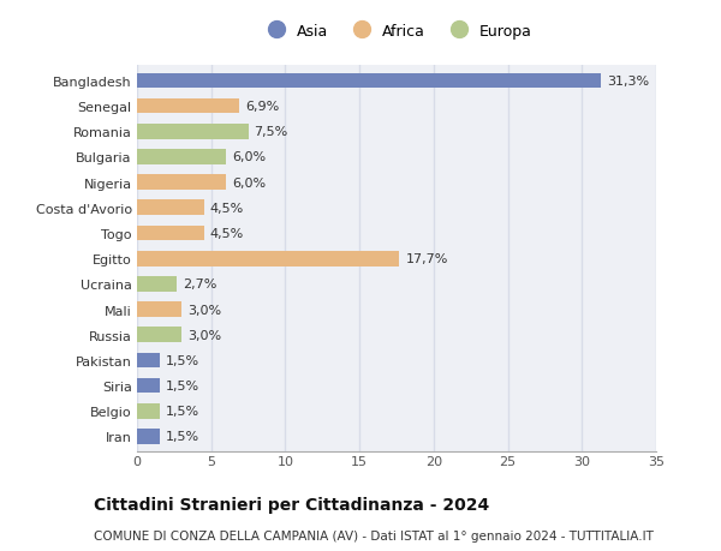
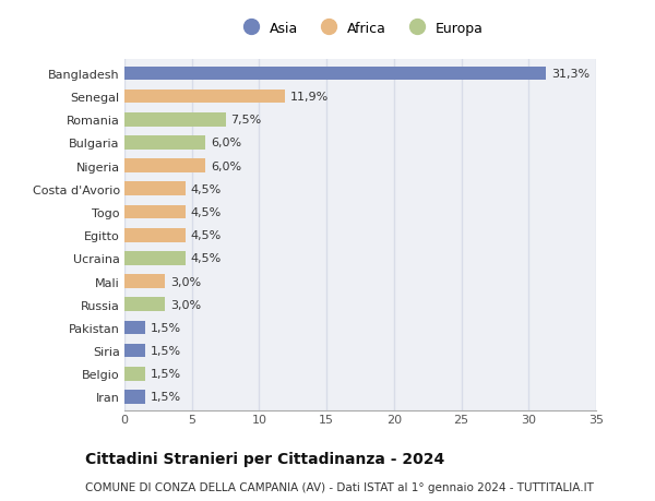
Senegal: 6,9% -> 11,9%
Egitto: 17,7% -> 4,5%
Ucraina: 2,7% -> 4,5%
